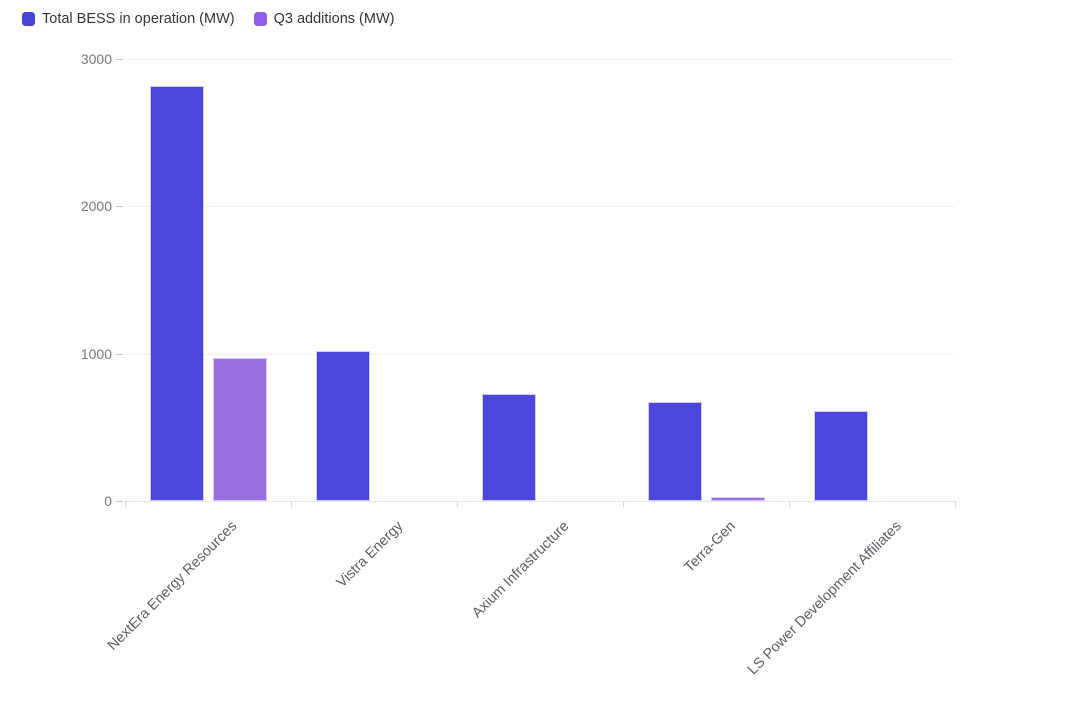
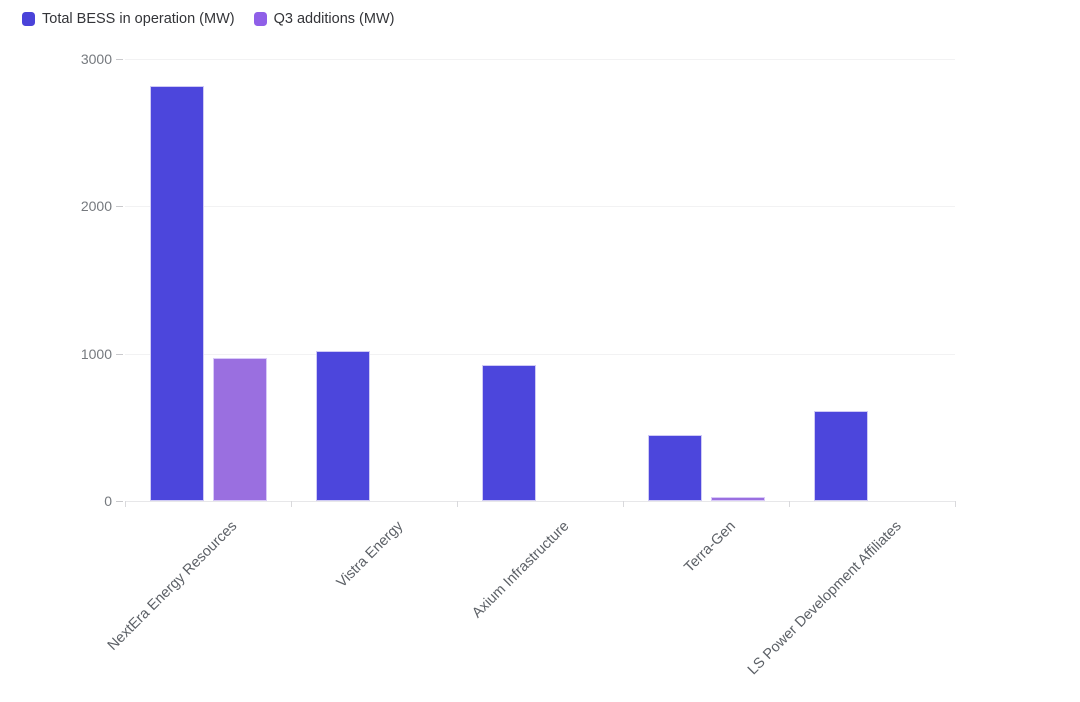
Total BESS in operation (MW)/Axium Infrastructure: 720 -> 920
Total BESS in operation (MW)/Terra-Gen: 670 -> 450
